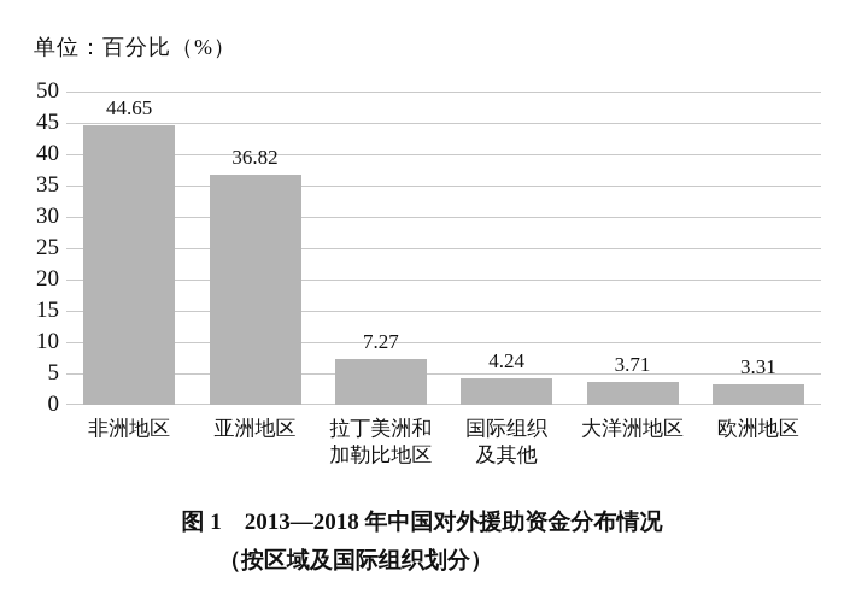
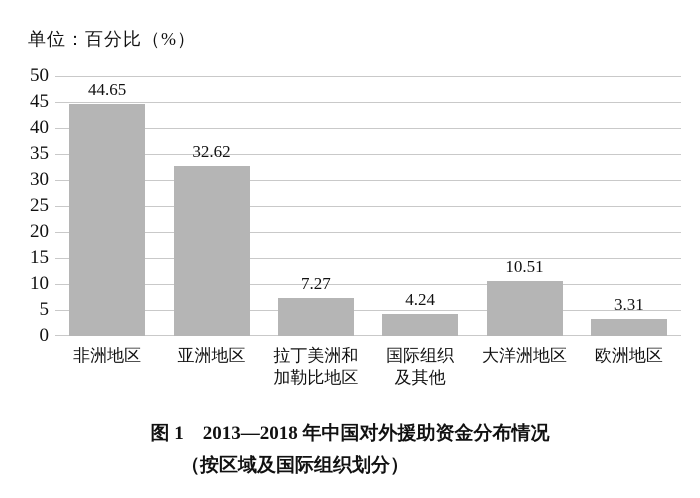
亚洲地区: 36.82 -> 32.62
大洋洲地区: 3.71 -> 10.51
